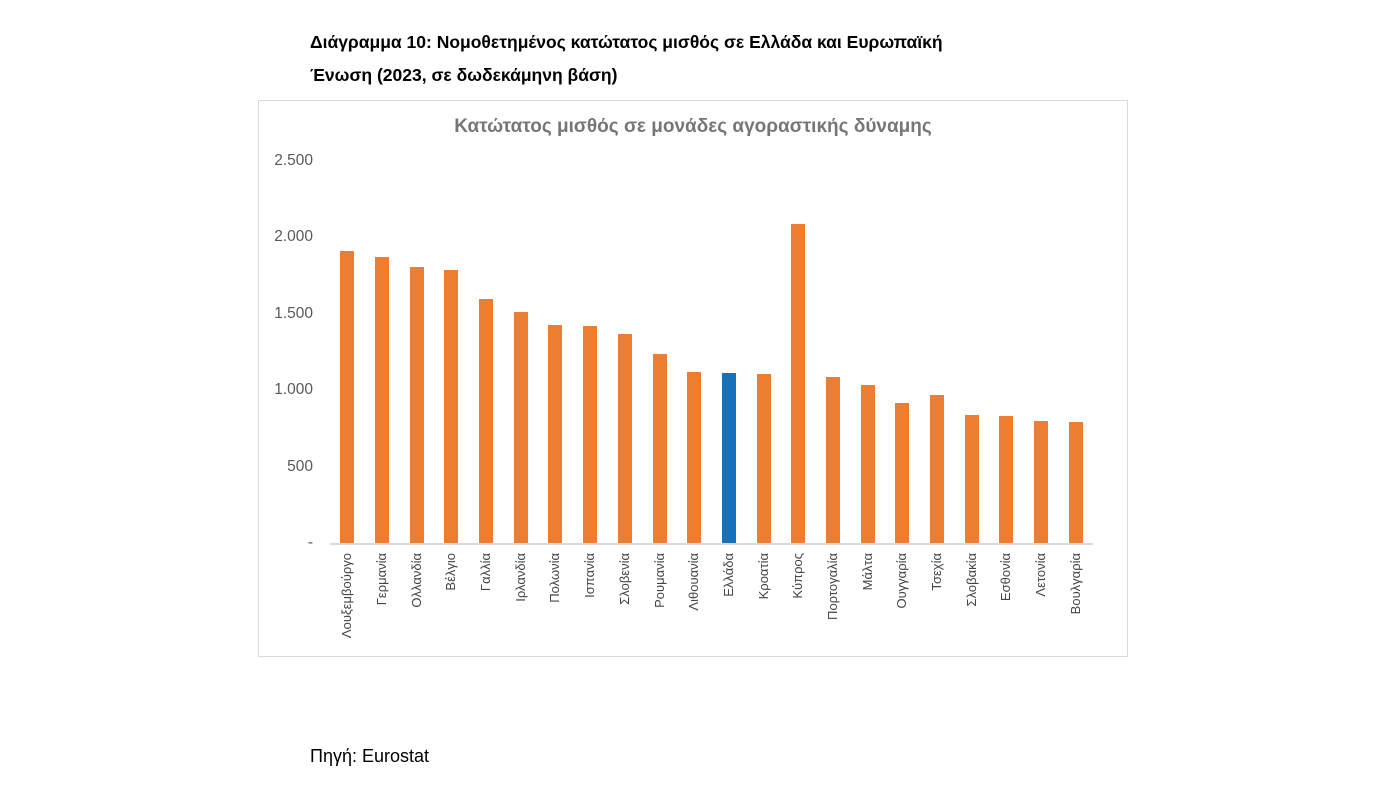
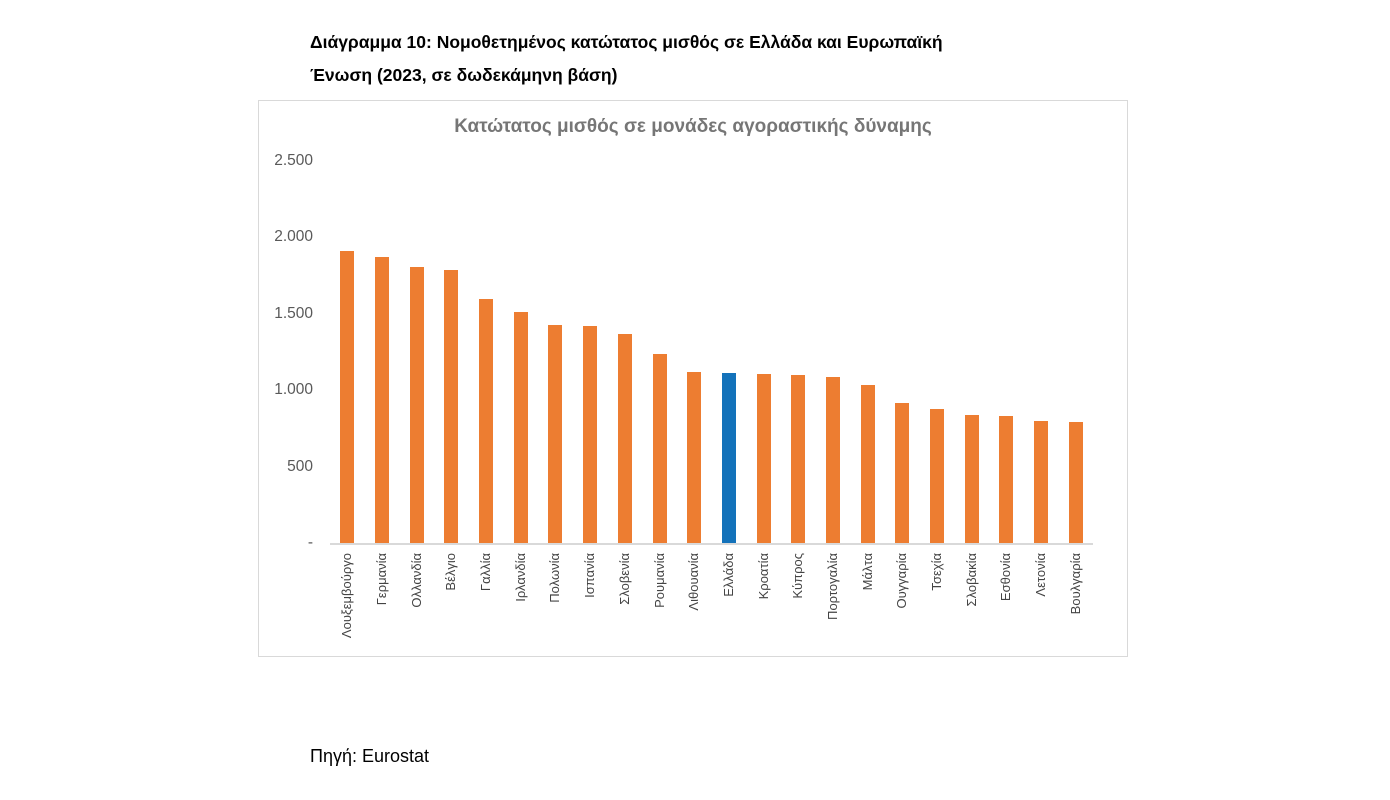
Κύπρος: 2090 -> 1100
Τσεχία: 970 -> 880
